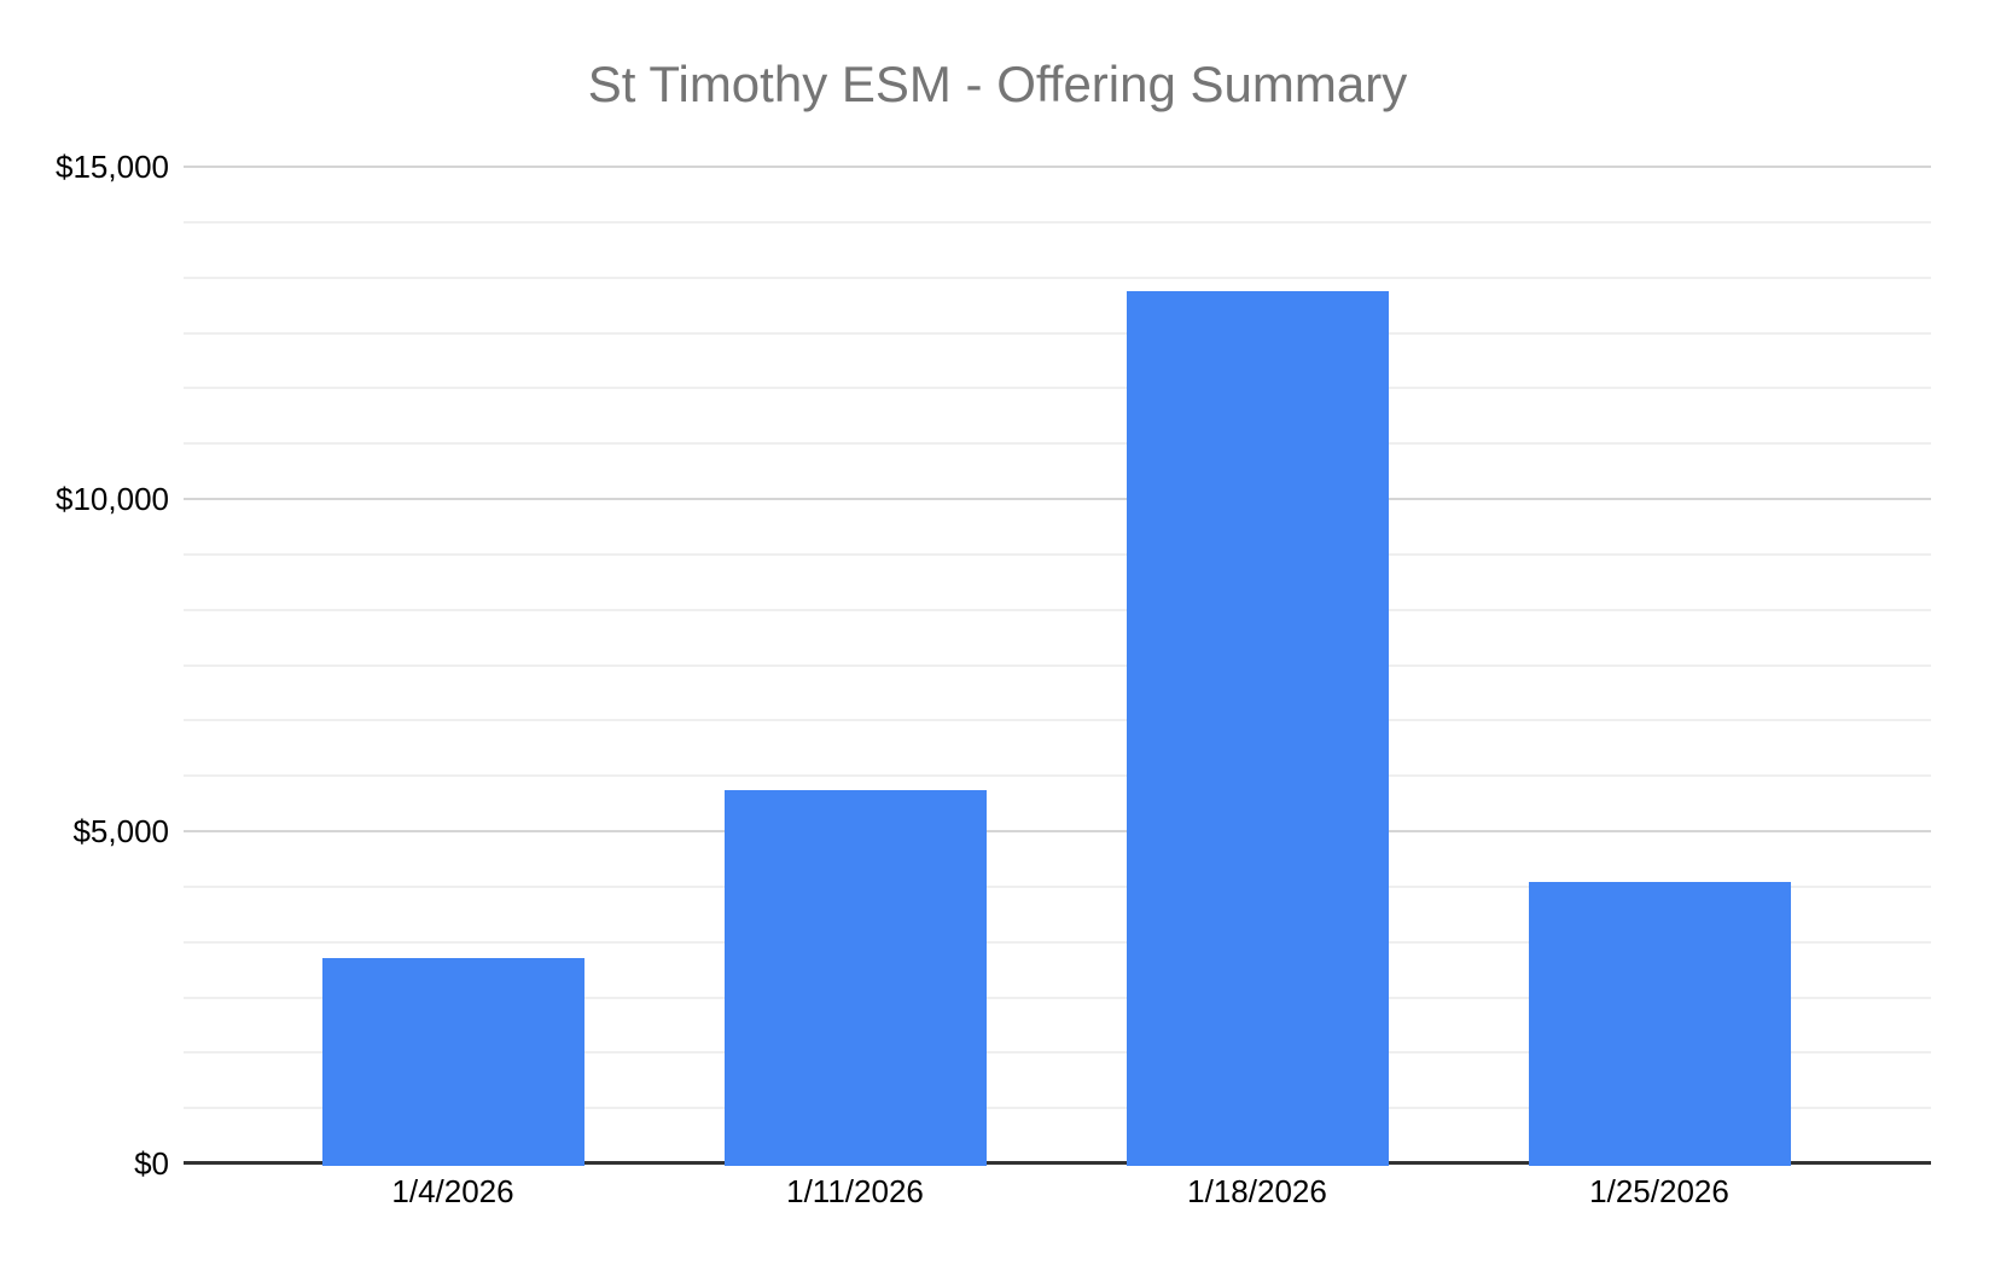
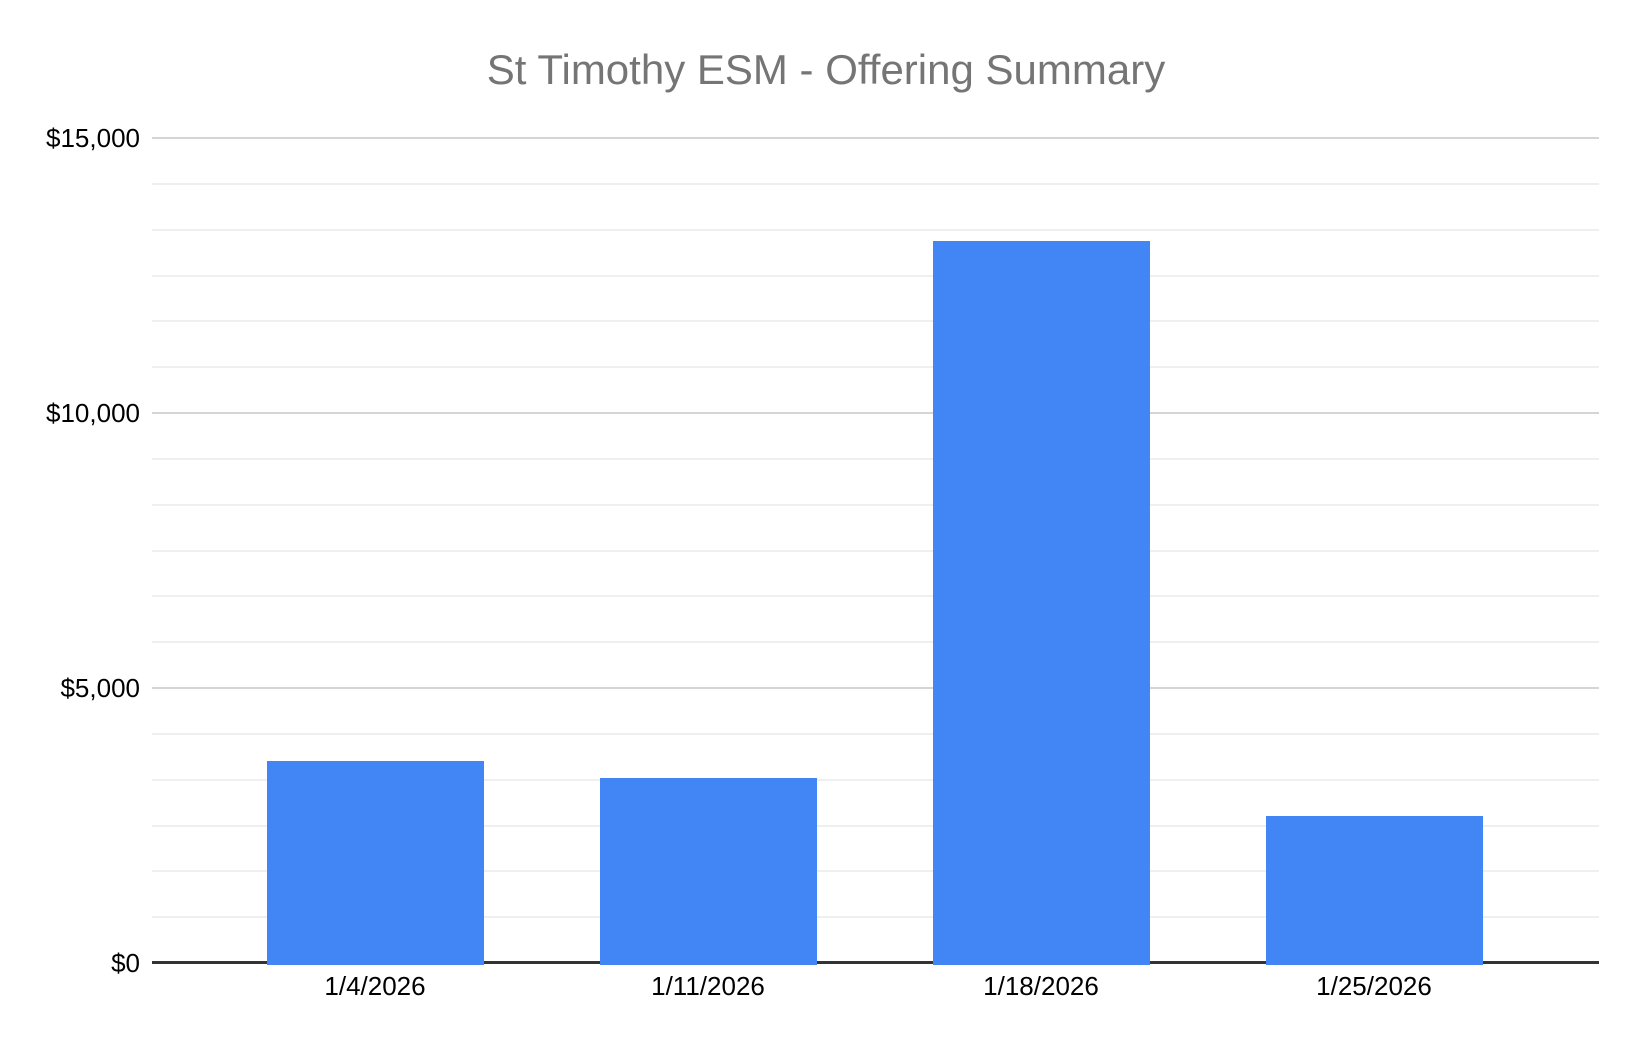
1/4/2026: $3100 -> $3700
1/11/2026: $5600 -> $3400
1/25/2026: $4300 -> $2700
